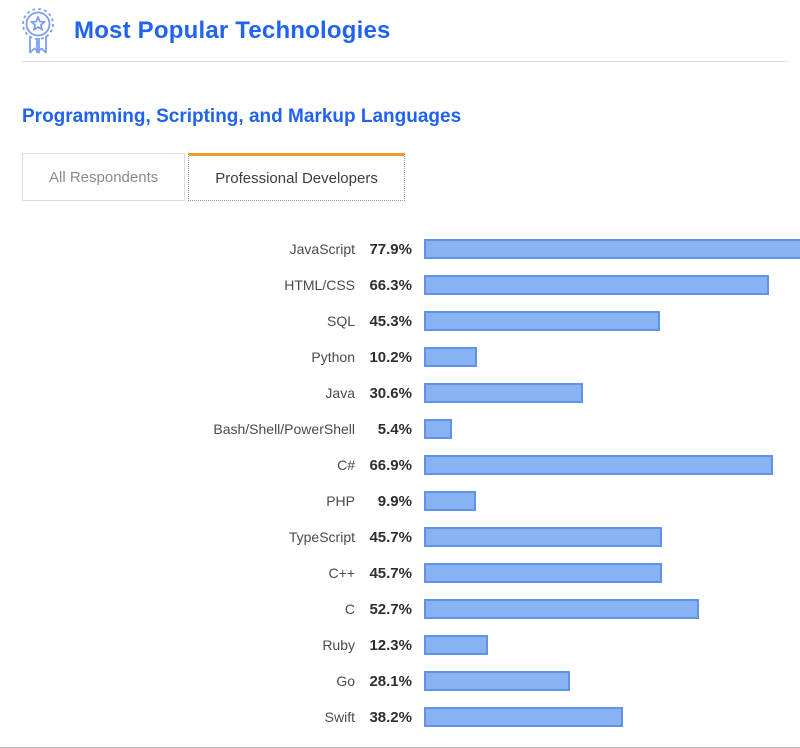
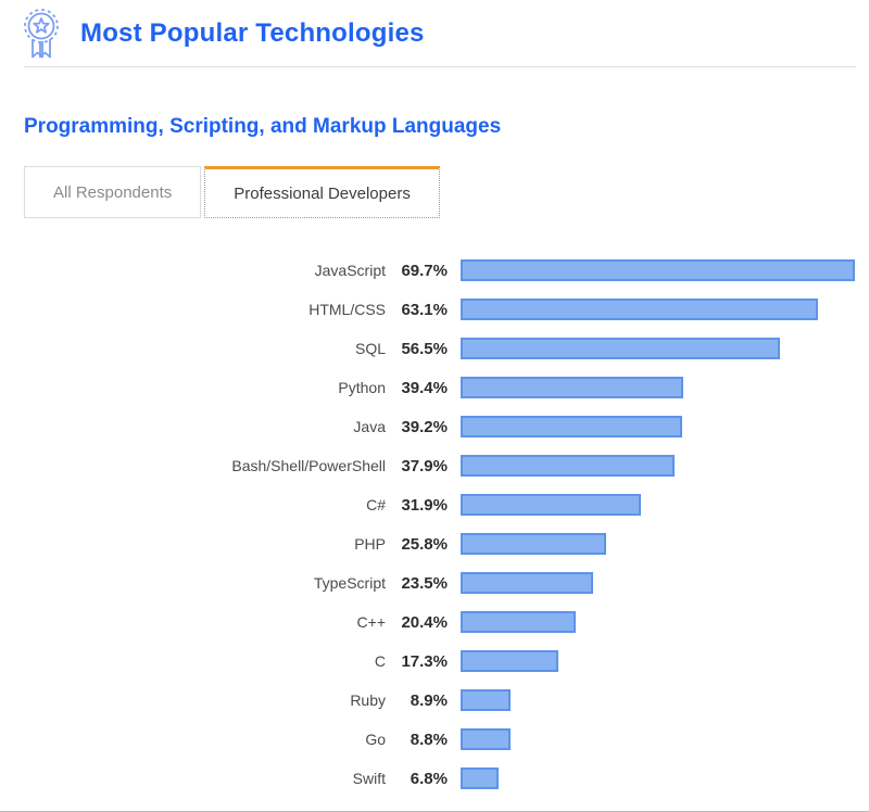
JavaScript: 77.9% -> 69.7%
HTML/CSS: 66.3% -> 63.1%
SQL: 45.3% -> 56.5%
Python: 10.2% -> 39.4%
Java: 30.6% -> 39.2%
Bash/Shell/PowerShell: 5.4% -> 37.9%
C#: 66.9% -> 31.9%
PHP: 9.9% -> 25.8%
TypeScript: 45.7% -> 23.5%
C++: 45.7% -> 20.4%
C: 52.7% -> 17.3%
Ruby: 12.3% -> 8.9%
Go: 28.1% -> 8.8%
Swift: 38.2% -> 6.8%
